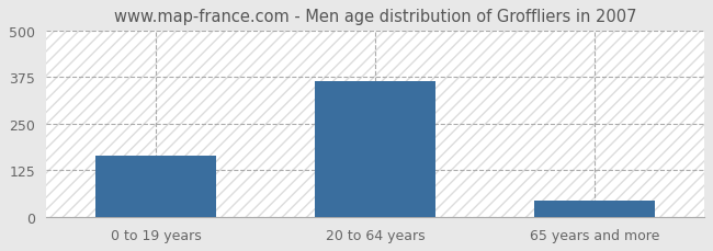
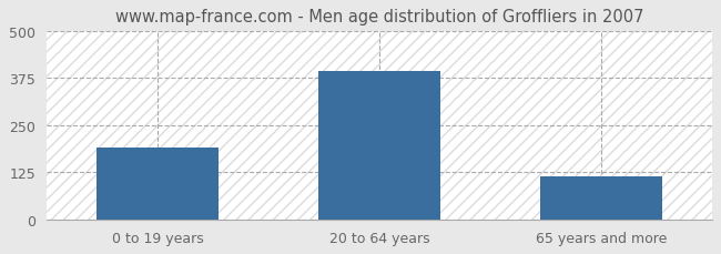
0 to 19 years: 165 -> 192
20 to 64 years: 365 -> 392
65 years and more: 45 -> 113
